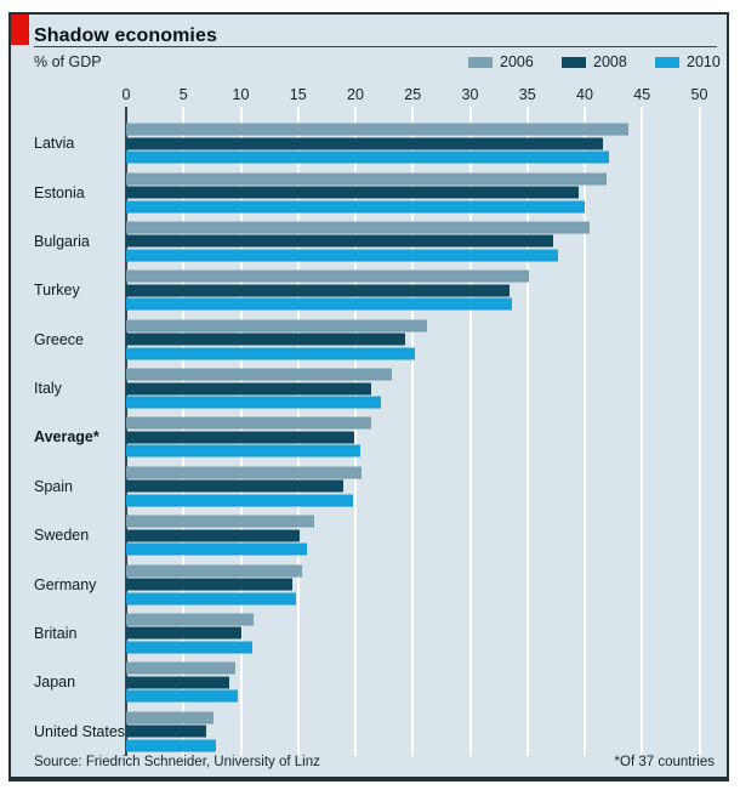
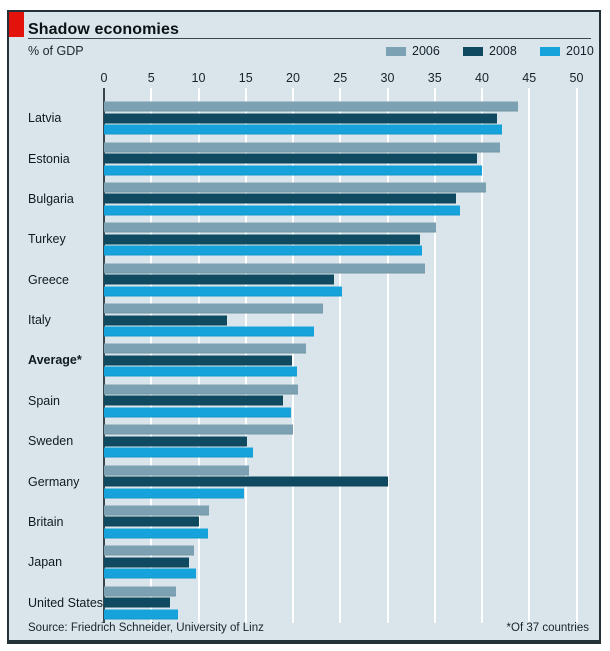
2006/Greece: 26 -> 34
2008/Italy: 21 -> 13
2006/Sweden: 16 -> 20
2008/Germany: 14 -> 30
